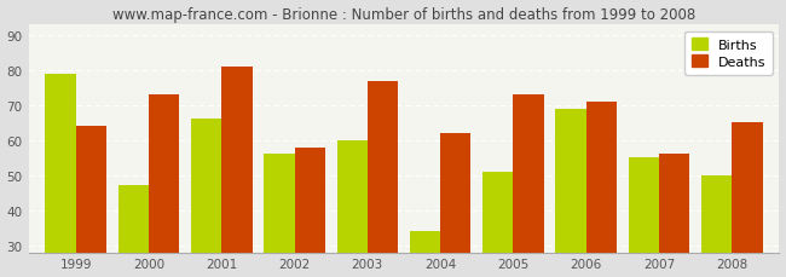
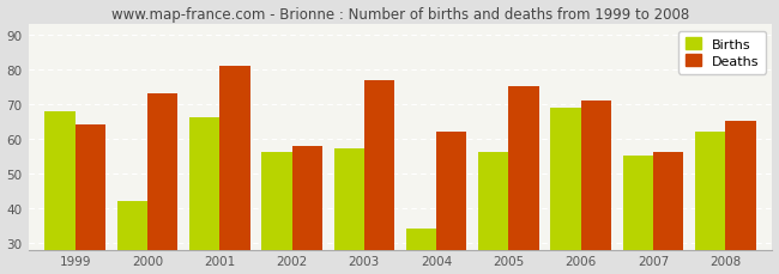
Births/1999: 79 -> 68
Births/2000: 47 -> 42
Births/2003: 60 -> 57
Births/2005: 51 -> 56
Deaths/2005: 73 -> 75
Births/2008: 50 -> 62
